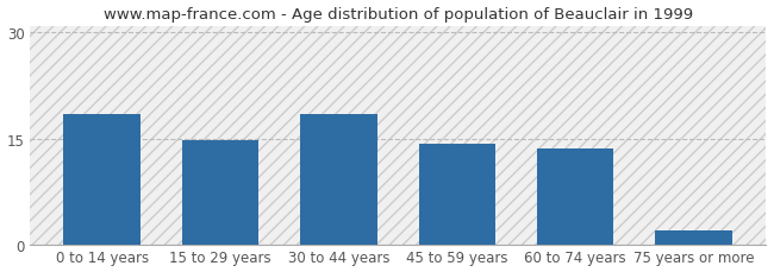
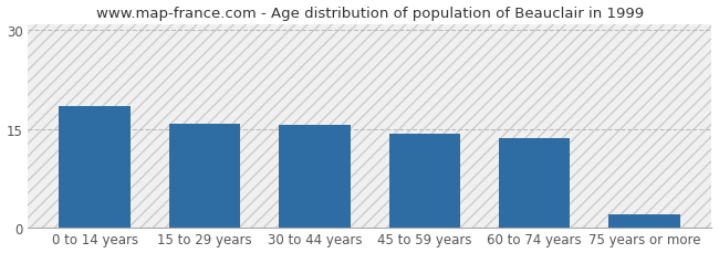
15 to 29 years: 14.7 -> 15.8
30 to 44 years: 18.5 -> 15.6
